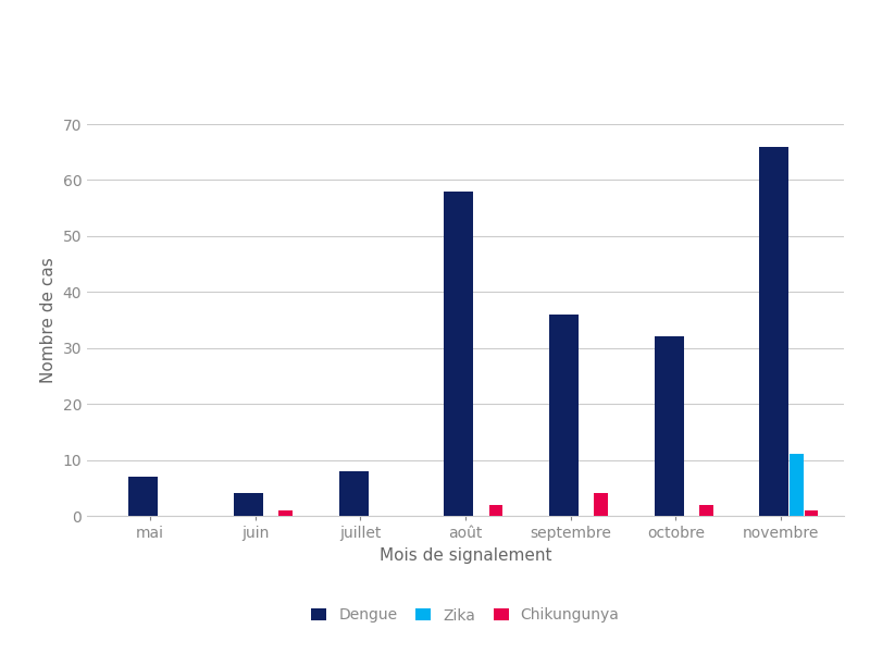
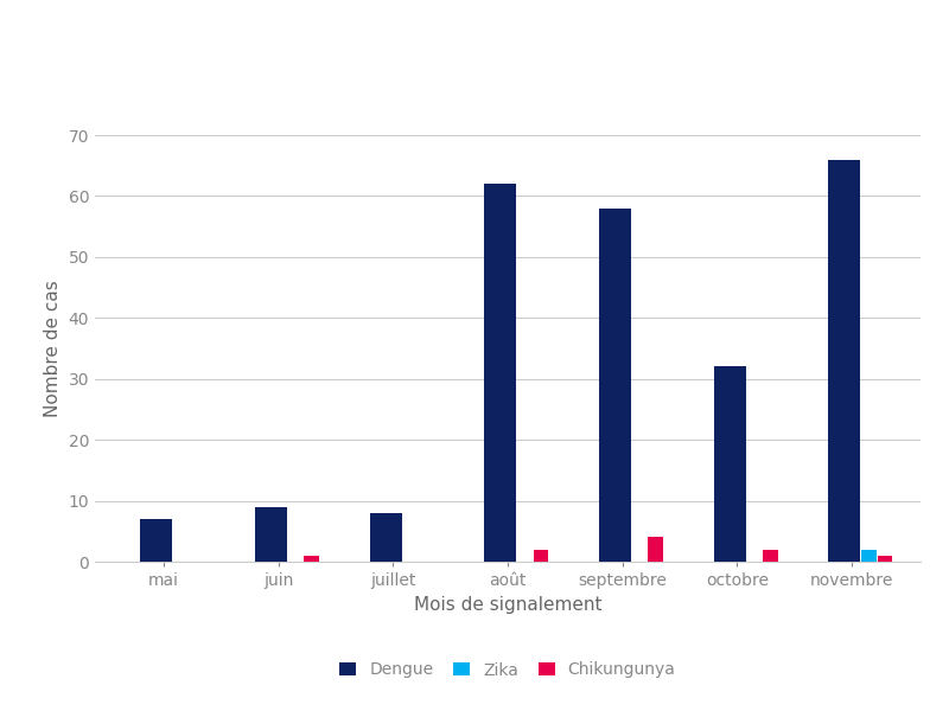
Dengue/juin: 4 -> 9
Dengue/août: 58 -> 62
Dengue/septembre: 36 -> 58
Zika/novembre: 11 -> 2
